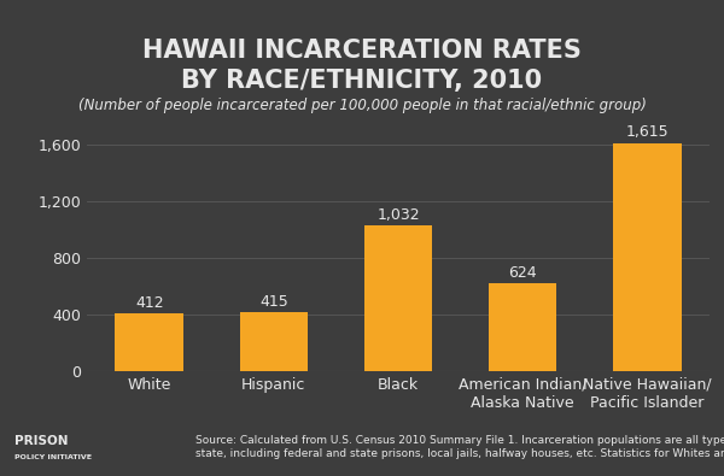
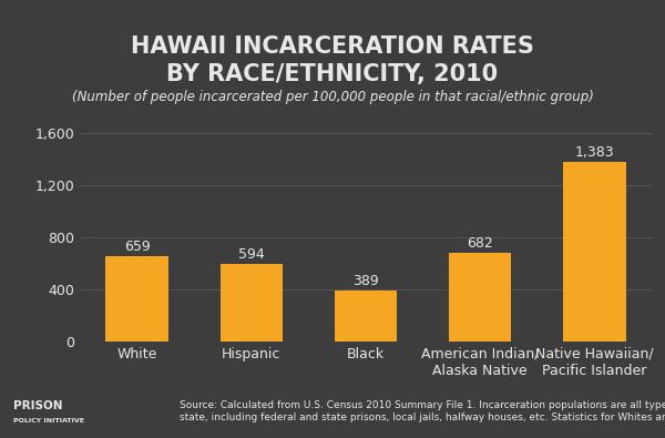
White: 412 -> 659
Hispanic: 415 -> 594
Black: 1,032 -> 389
American Indian/ Alaska Native: 624 -> 682
Native Hawaiian/ Pacific Islander: 1,615 -> 1,383
